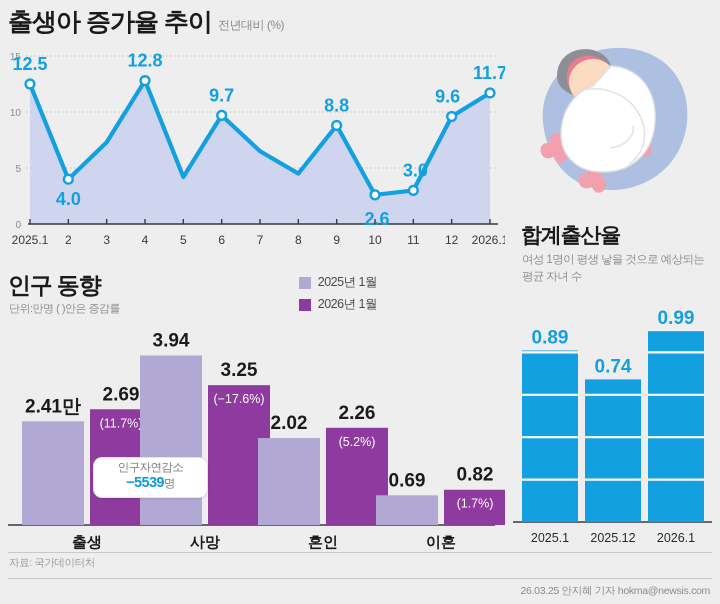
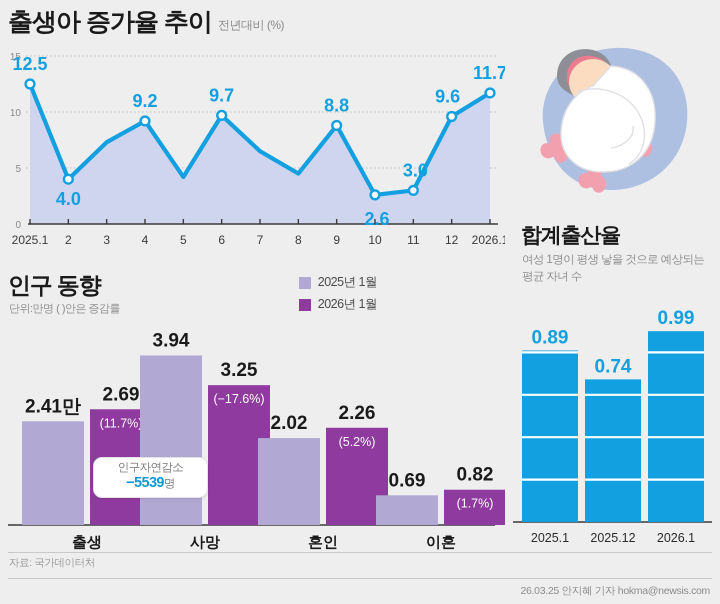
출생아 증가율 추이/4: 12.8 -> 9.2
